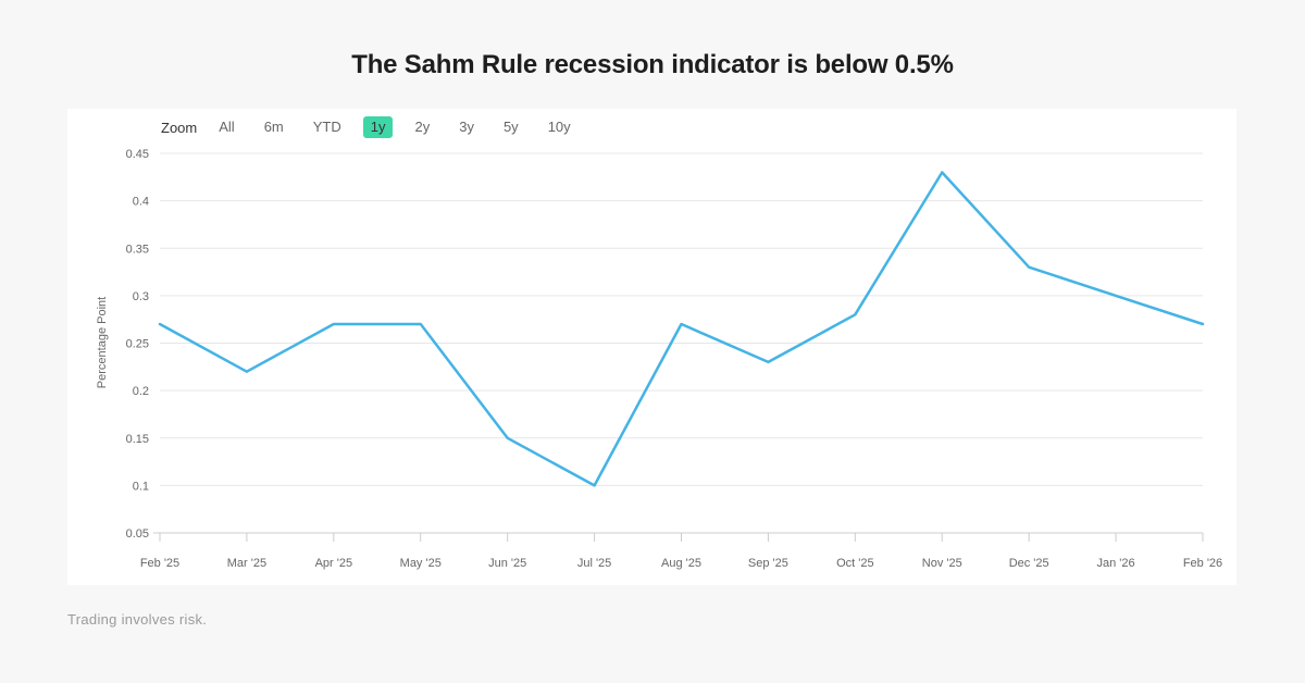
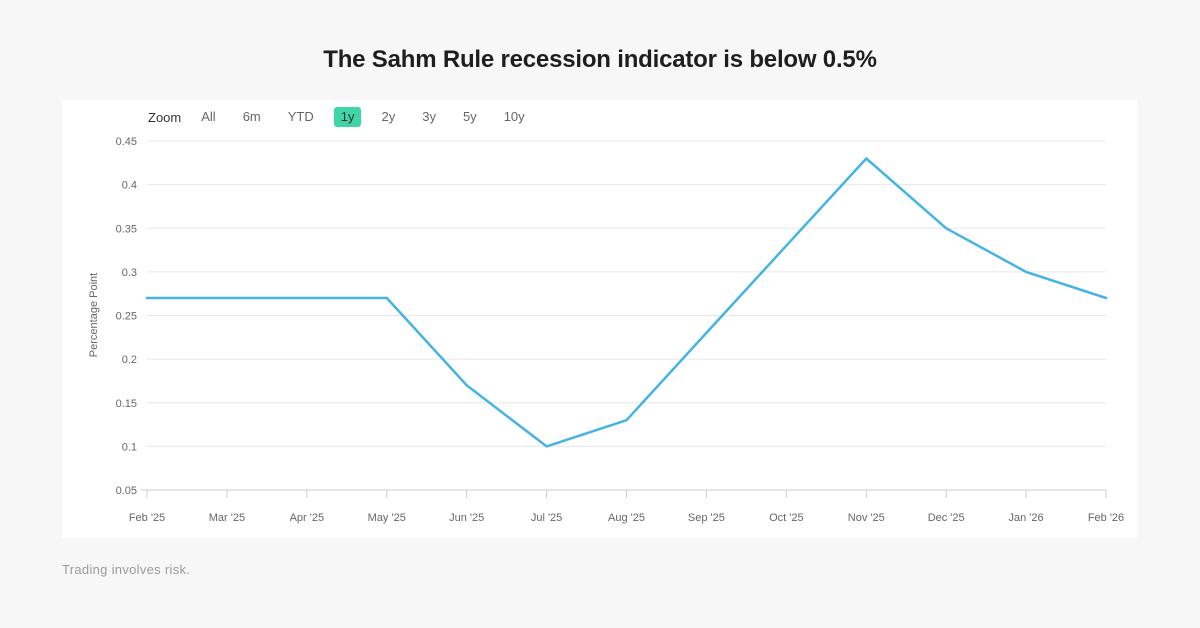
Mar '25: 0.22 -> 0.27
Jun '25: 0.15 -> 0.17
Aug '25: 0.27 -> 0.13
Oct '25: 0.28 -> 0.33
Dec '25: 0.33 -> 0.35
